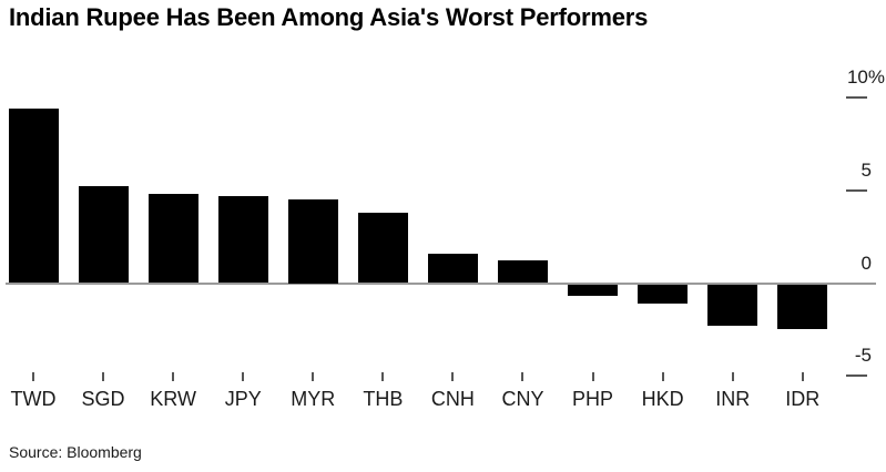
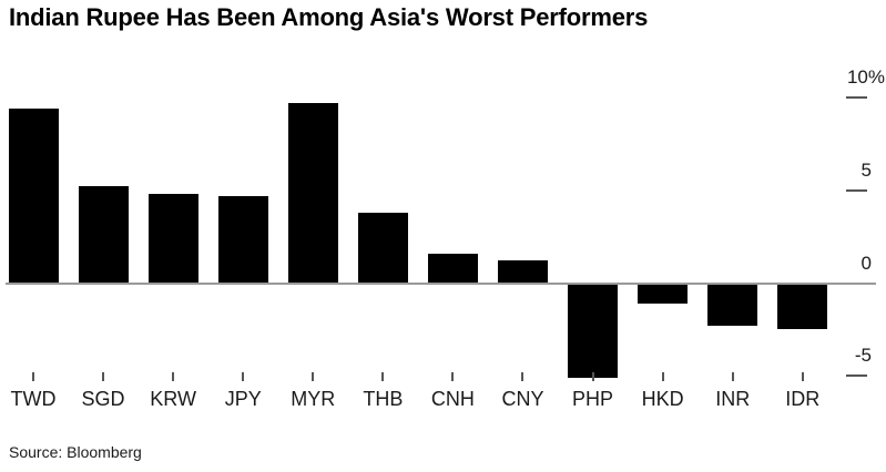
MYR: 4.5 -> 9.7
PHP: -0.6 -> -5.0
